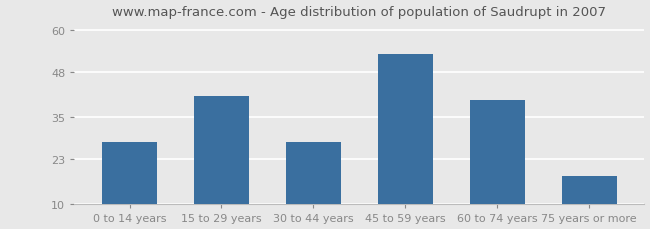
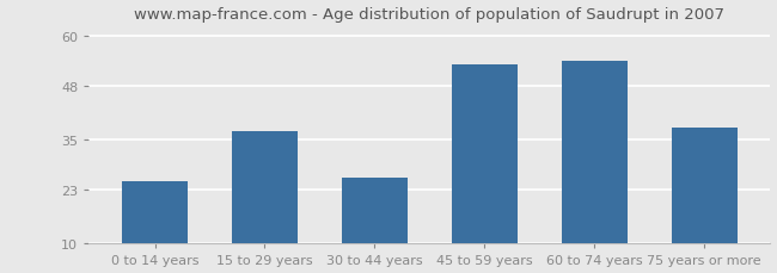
0 to 14 years: 28 -> 25
15 to 29 years: 41 -> 37
30 to 44 years: 28 -> 26
60 to 74 years: 40 -> 54
75 years or more: 18 -> 38
